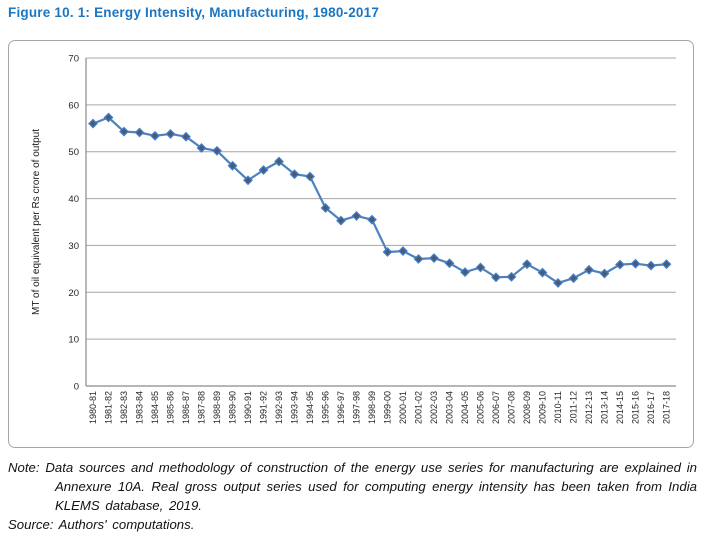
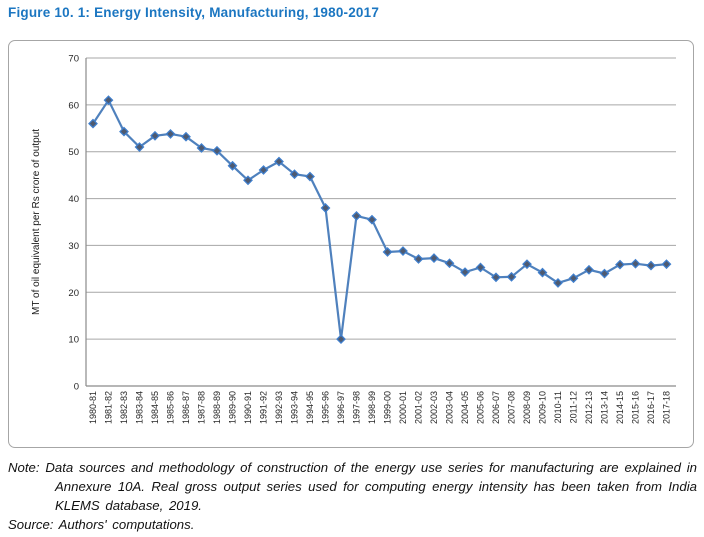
1981-82: 57 -> 61
1983-84: 54 -> 51
1996-97: 35 -> 10
